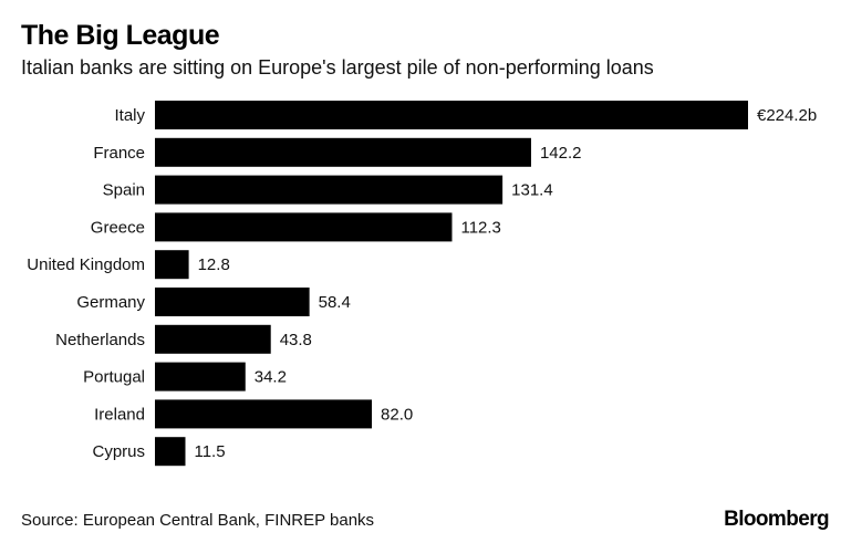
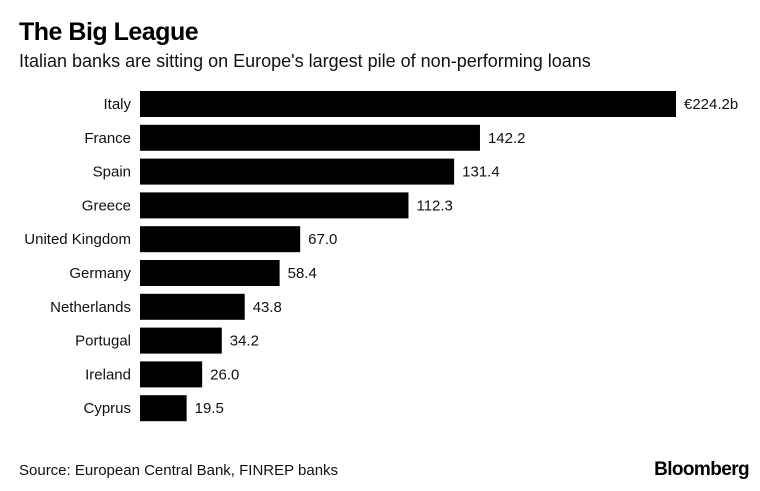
United Kingdom: 12.8 -> 67.0
Ireland: 82.0 -> 26.0
Cyprus: 11.5 -> 19.5
